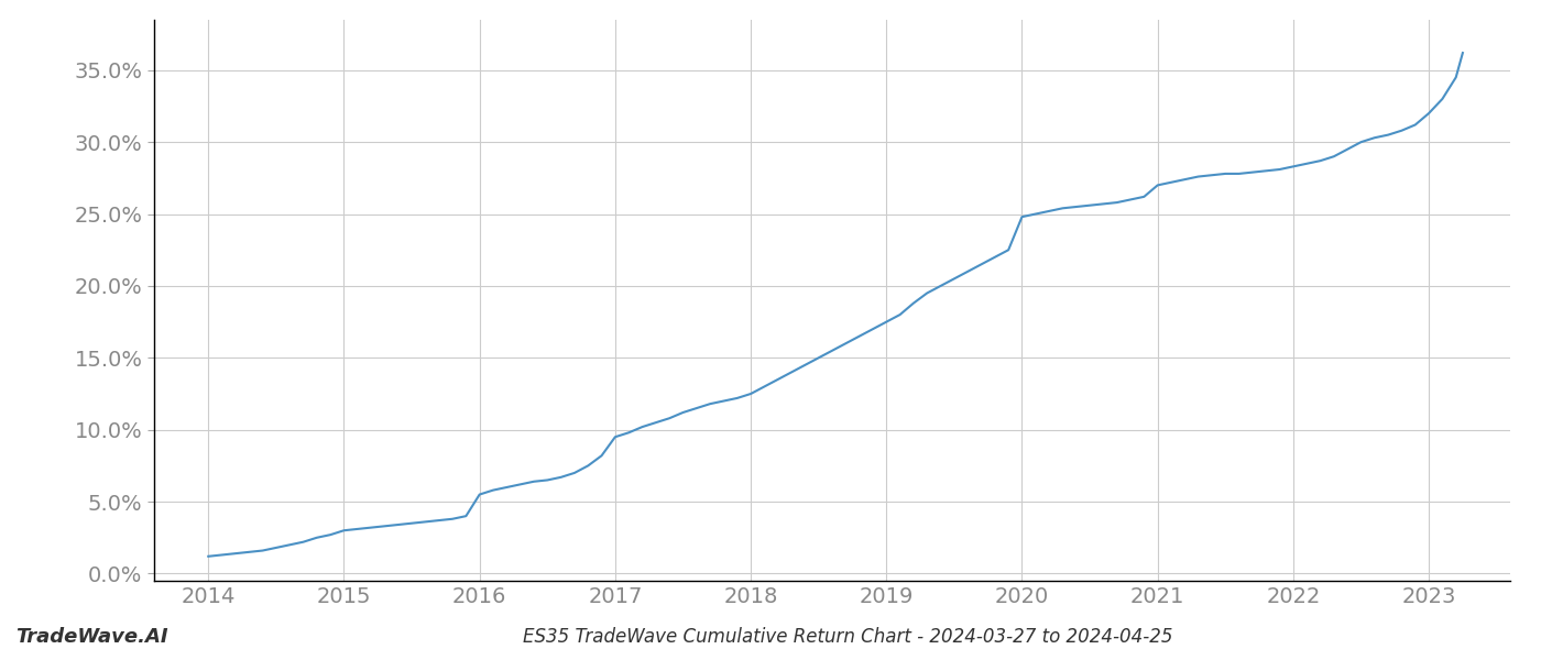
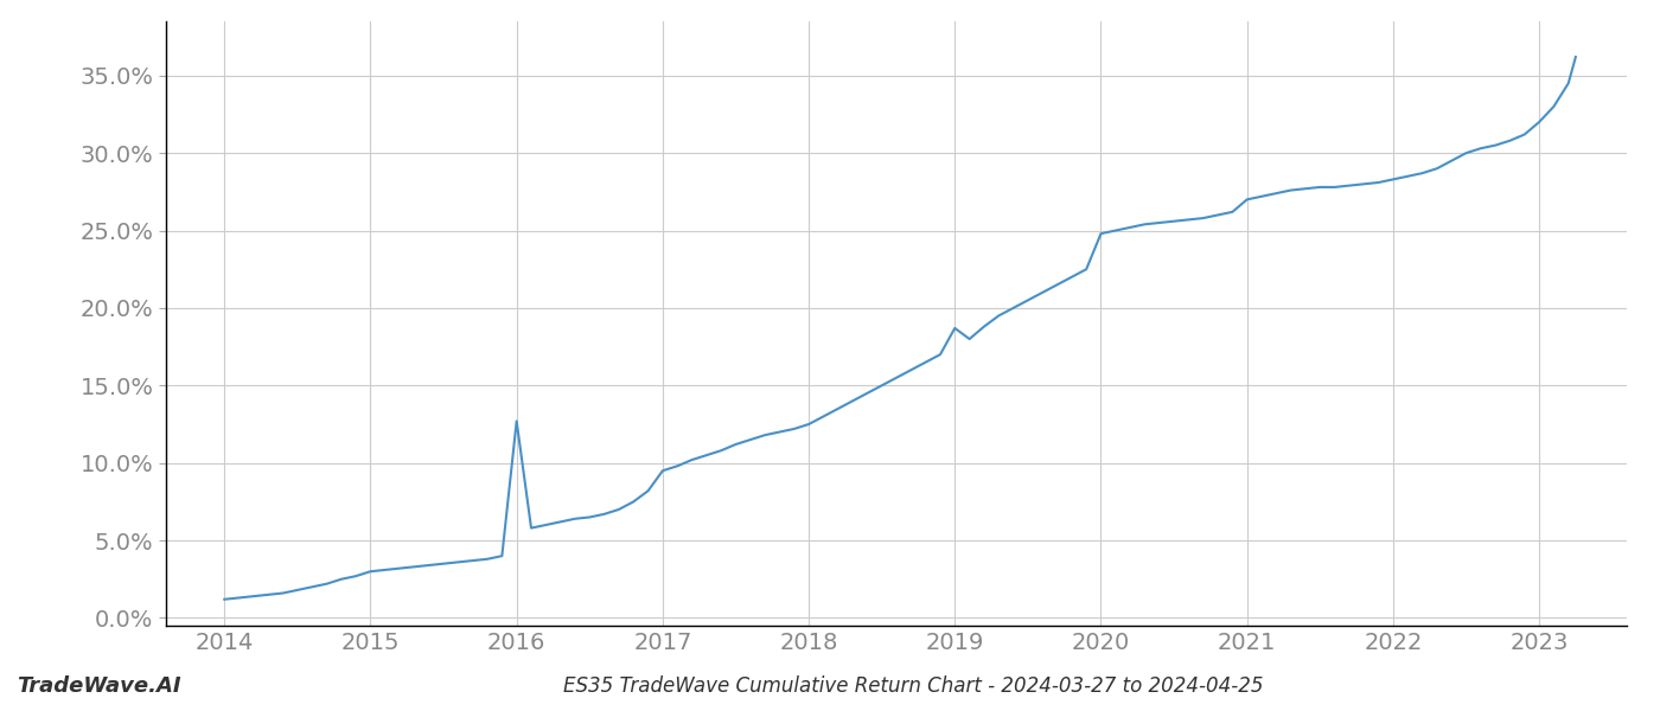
2016: 5.5% -> 12.7%
2019: 17.5% -> 18.7%
